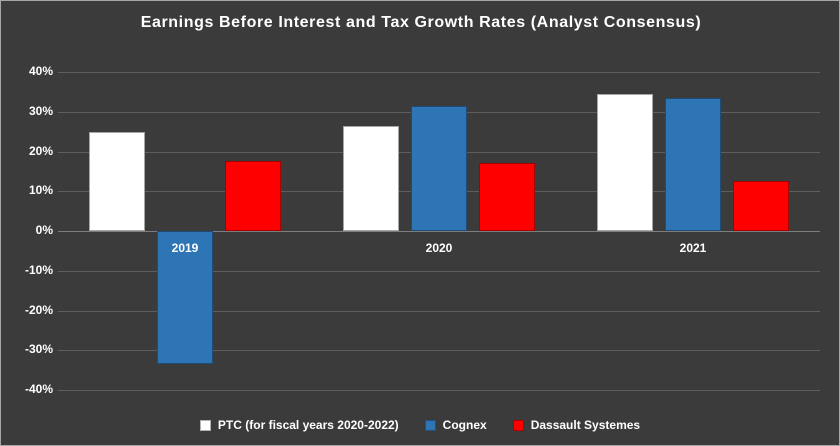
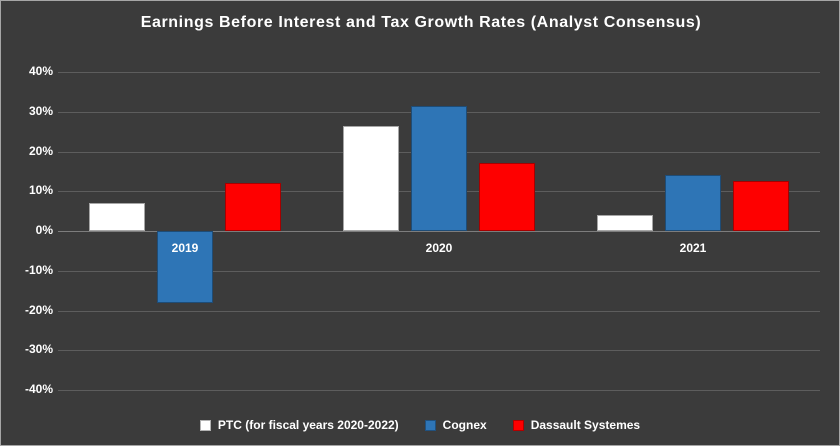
PTC (for fiscal years 2020-2022)/2019: 25% -> 7%
Cognex/2019: -34% -> -18%
Dassault Systemes/2019: 18% -> 12%
PTC (for fiscal years 2020-2022)/2021: 34% -> 4%
Cognex/2021: 34% -> 14%
